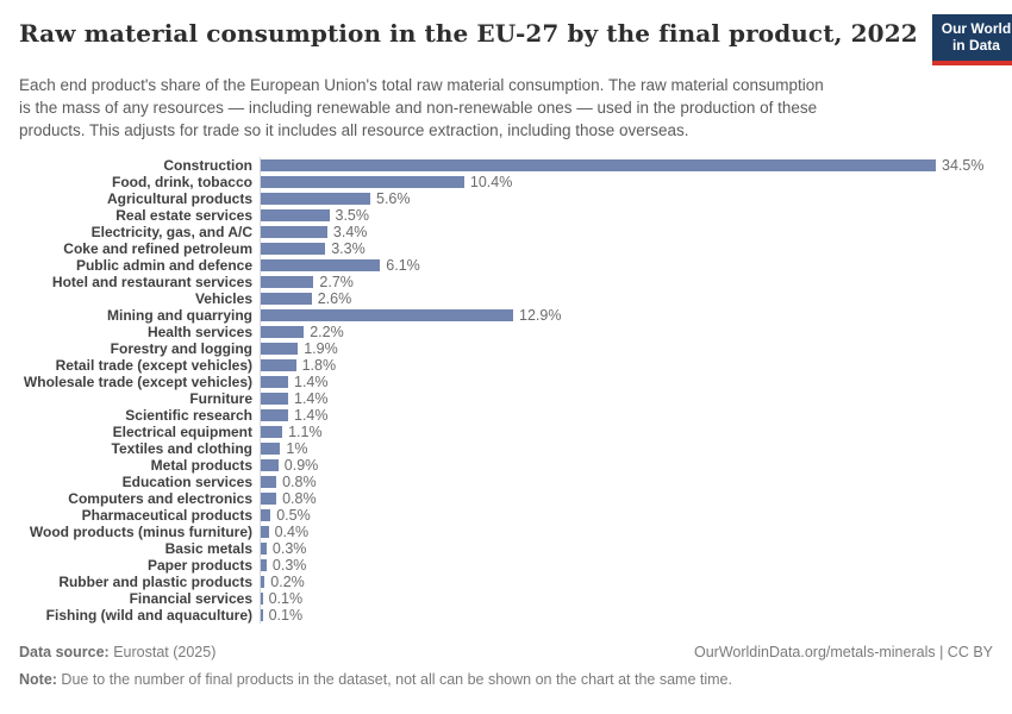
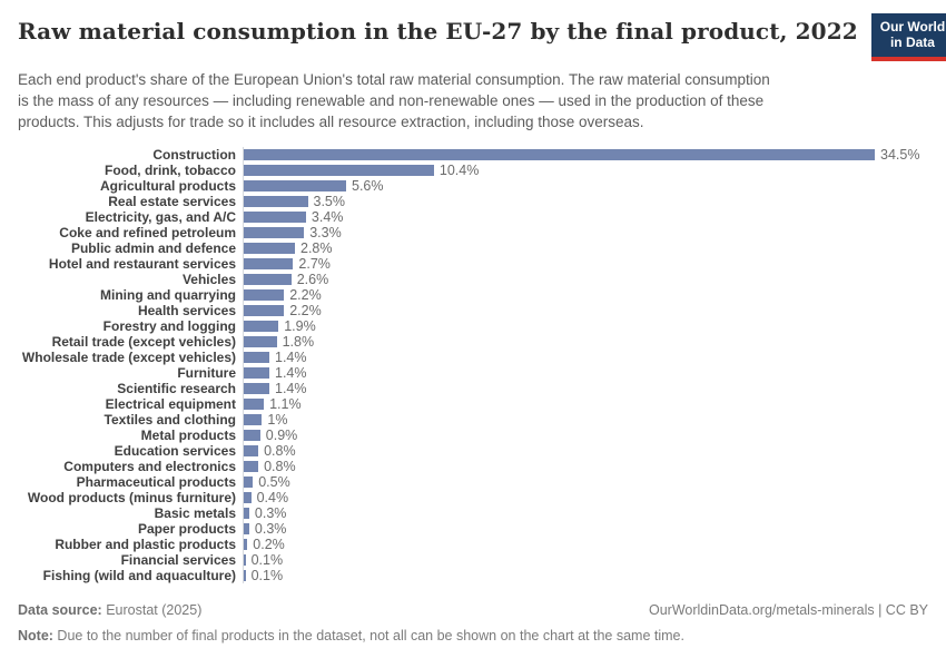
Public admin and defence: 6.1% -> 2.8%
Mining and quarrying: 12.9% -> 2.2%
